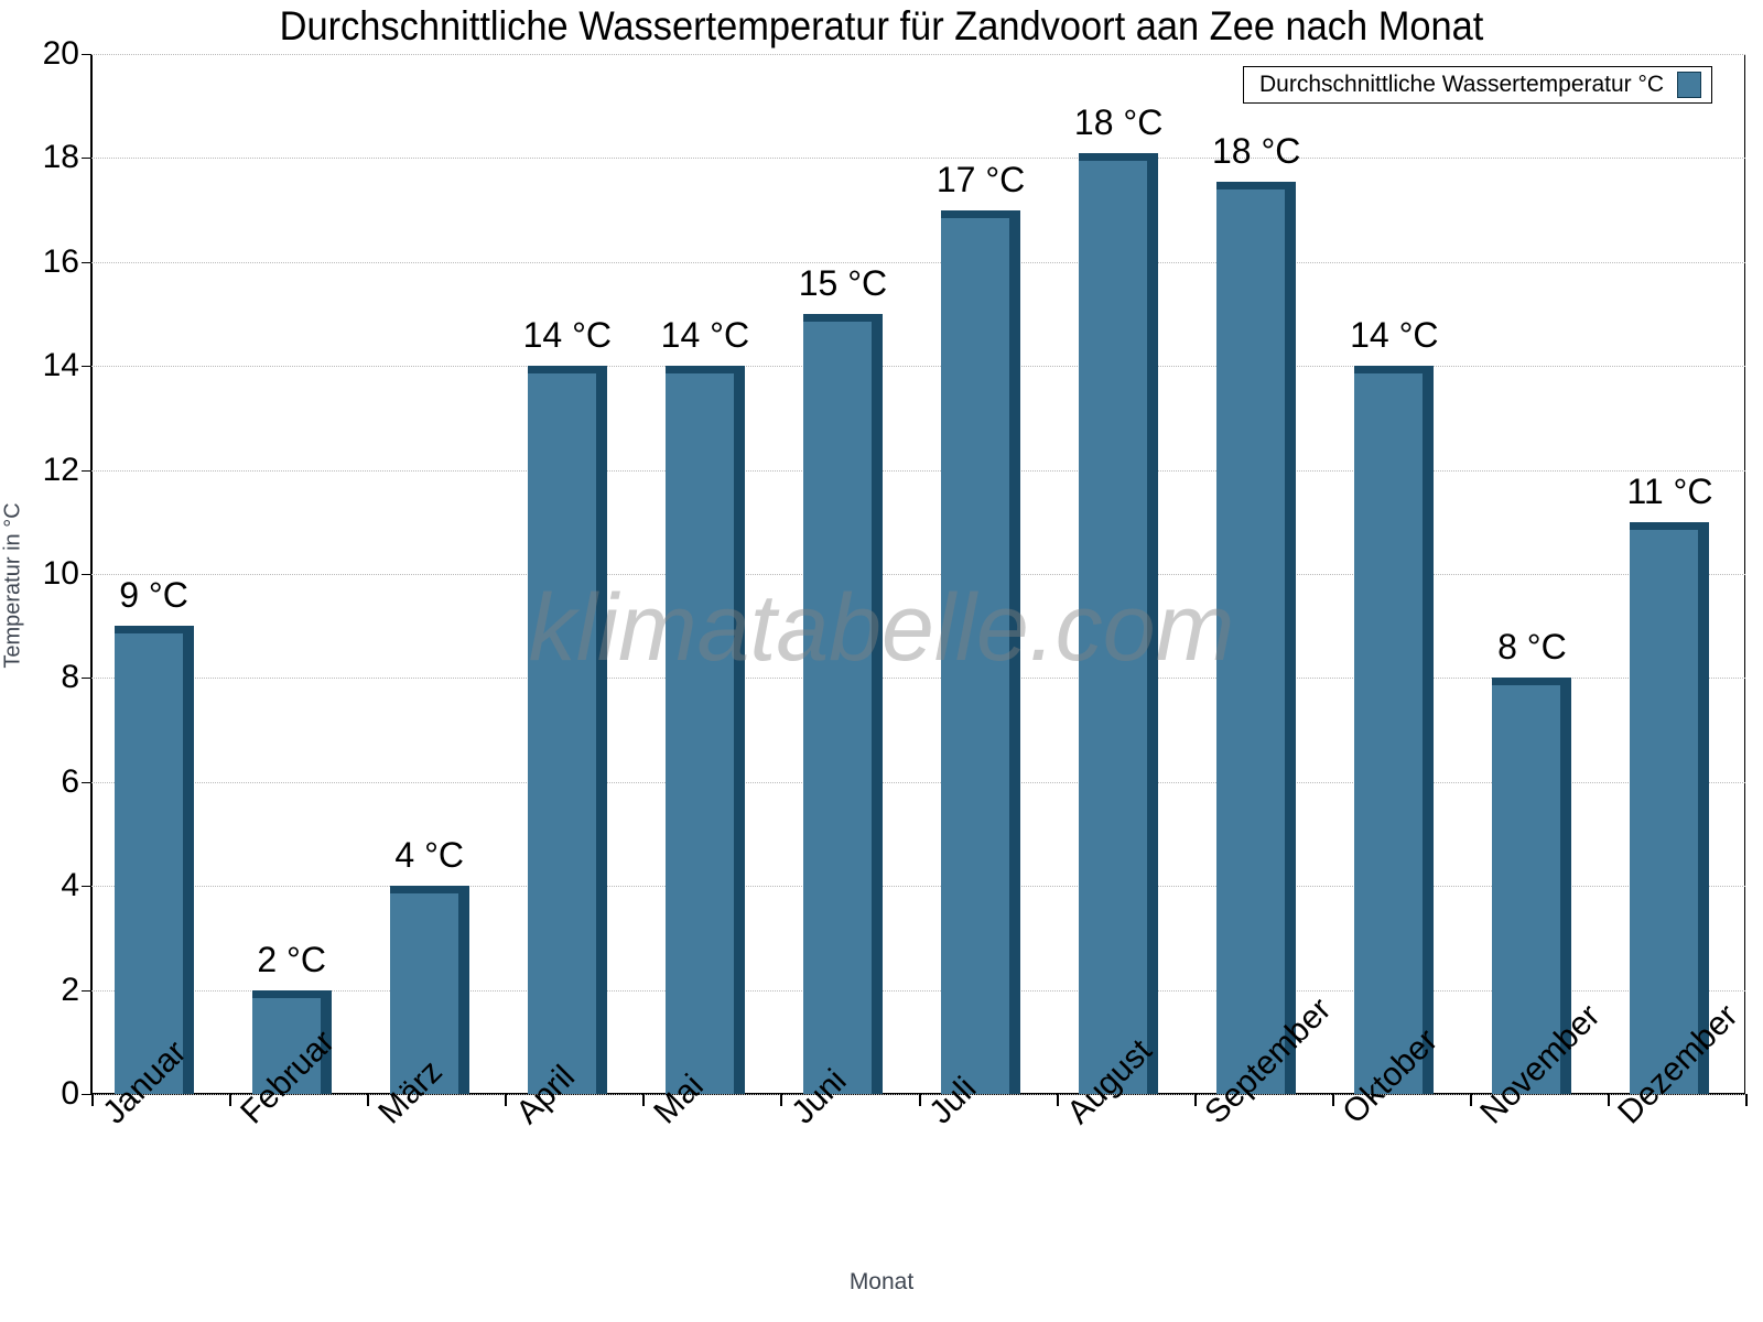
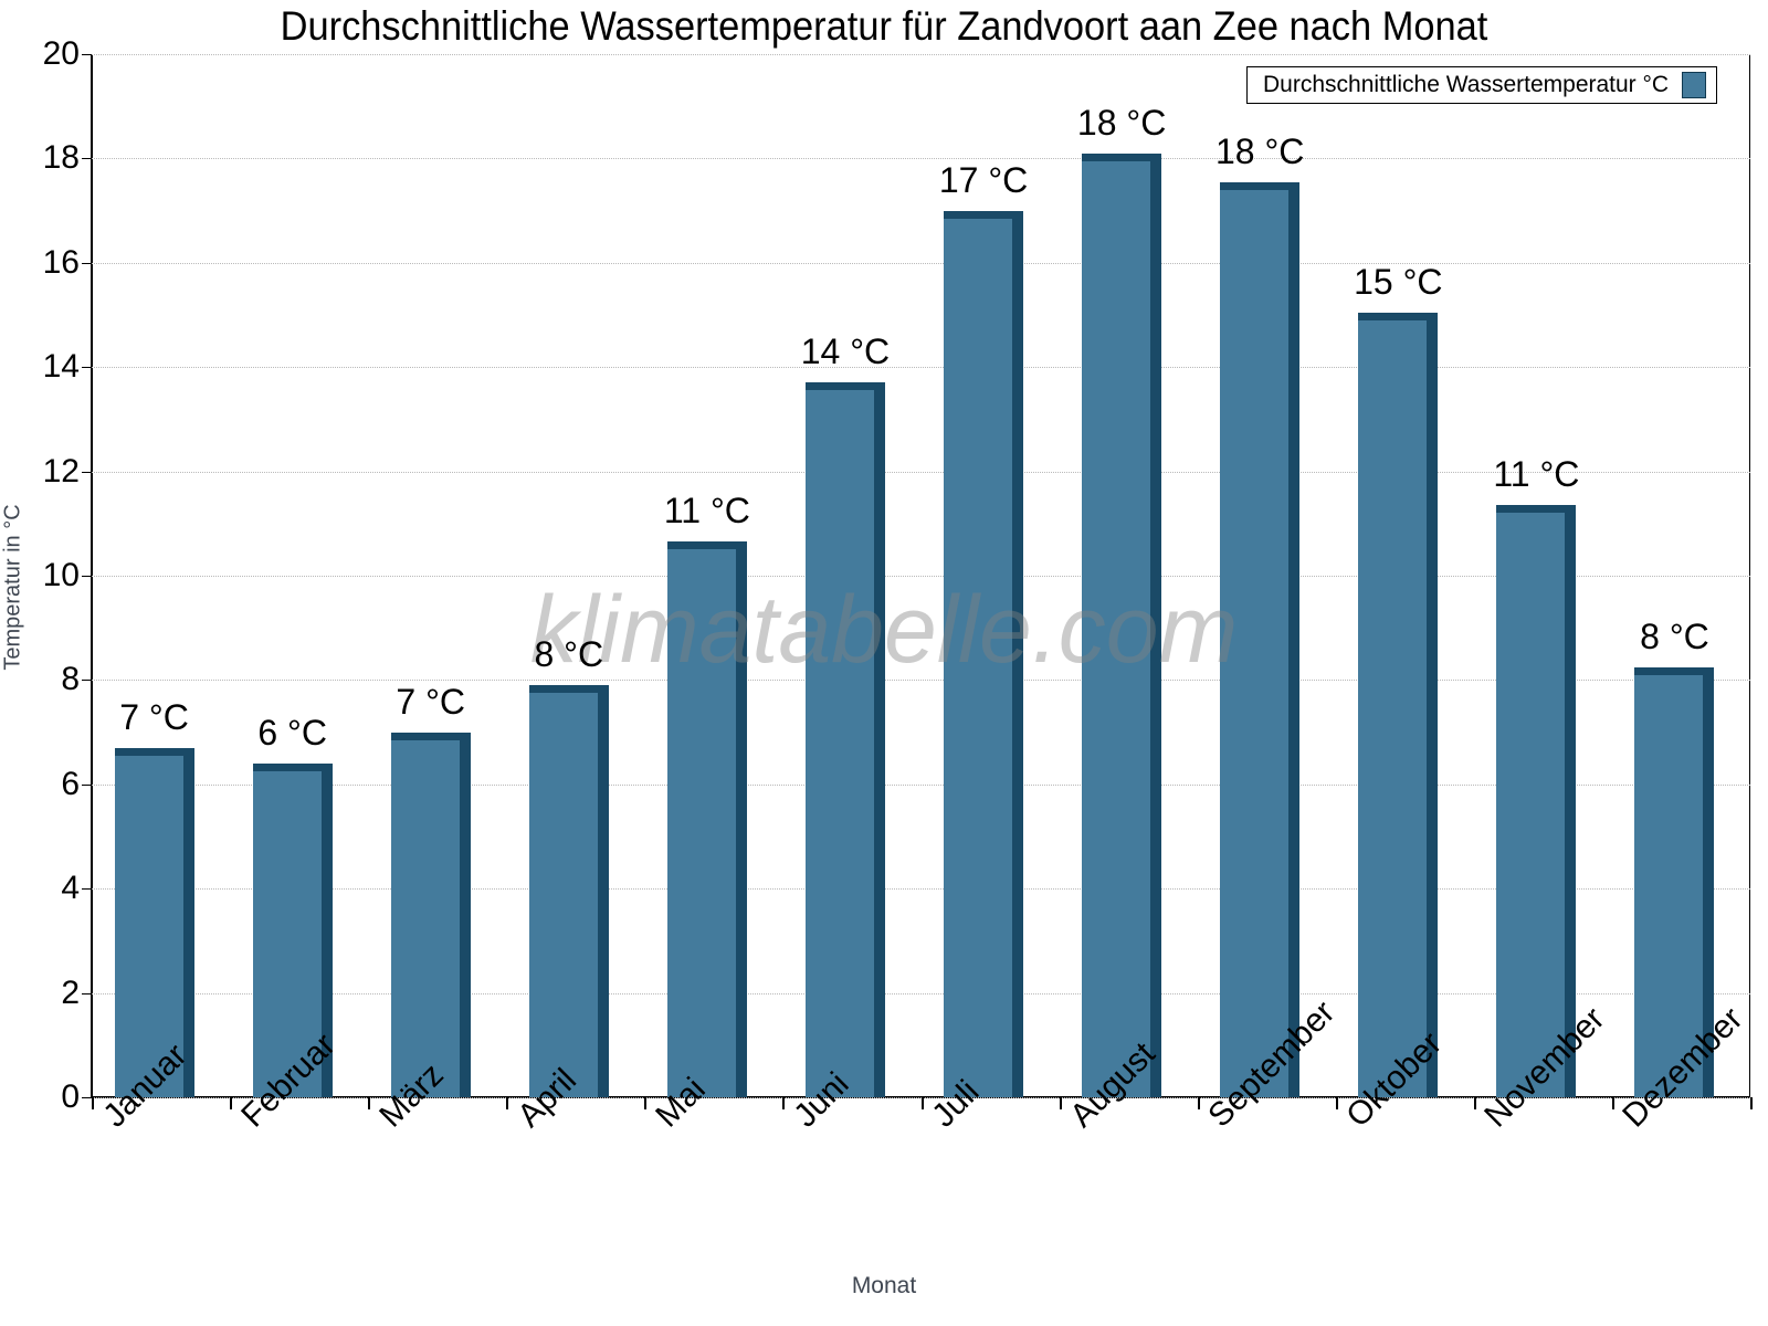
Januar: 9 -> 7
Februar: 2 -> 6
März: 4 -> 7
April: 14 -> 8
Mai: 14 -> 11
Juni: 15 -> 14
Oktober: 14 -> 15
November: 8 -> 11
Dezember: 11 -> 8
